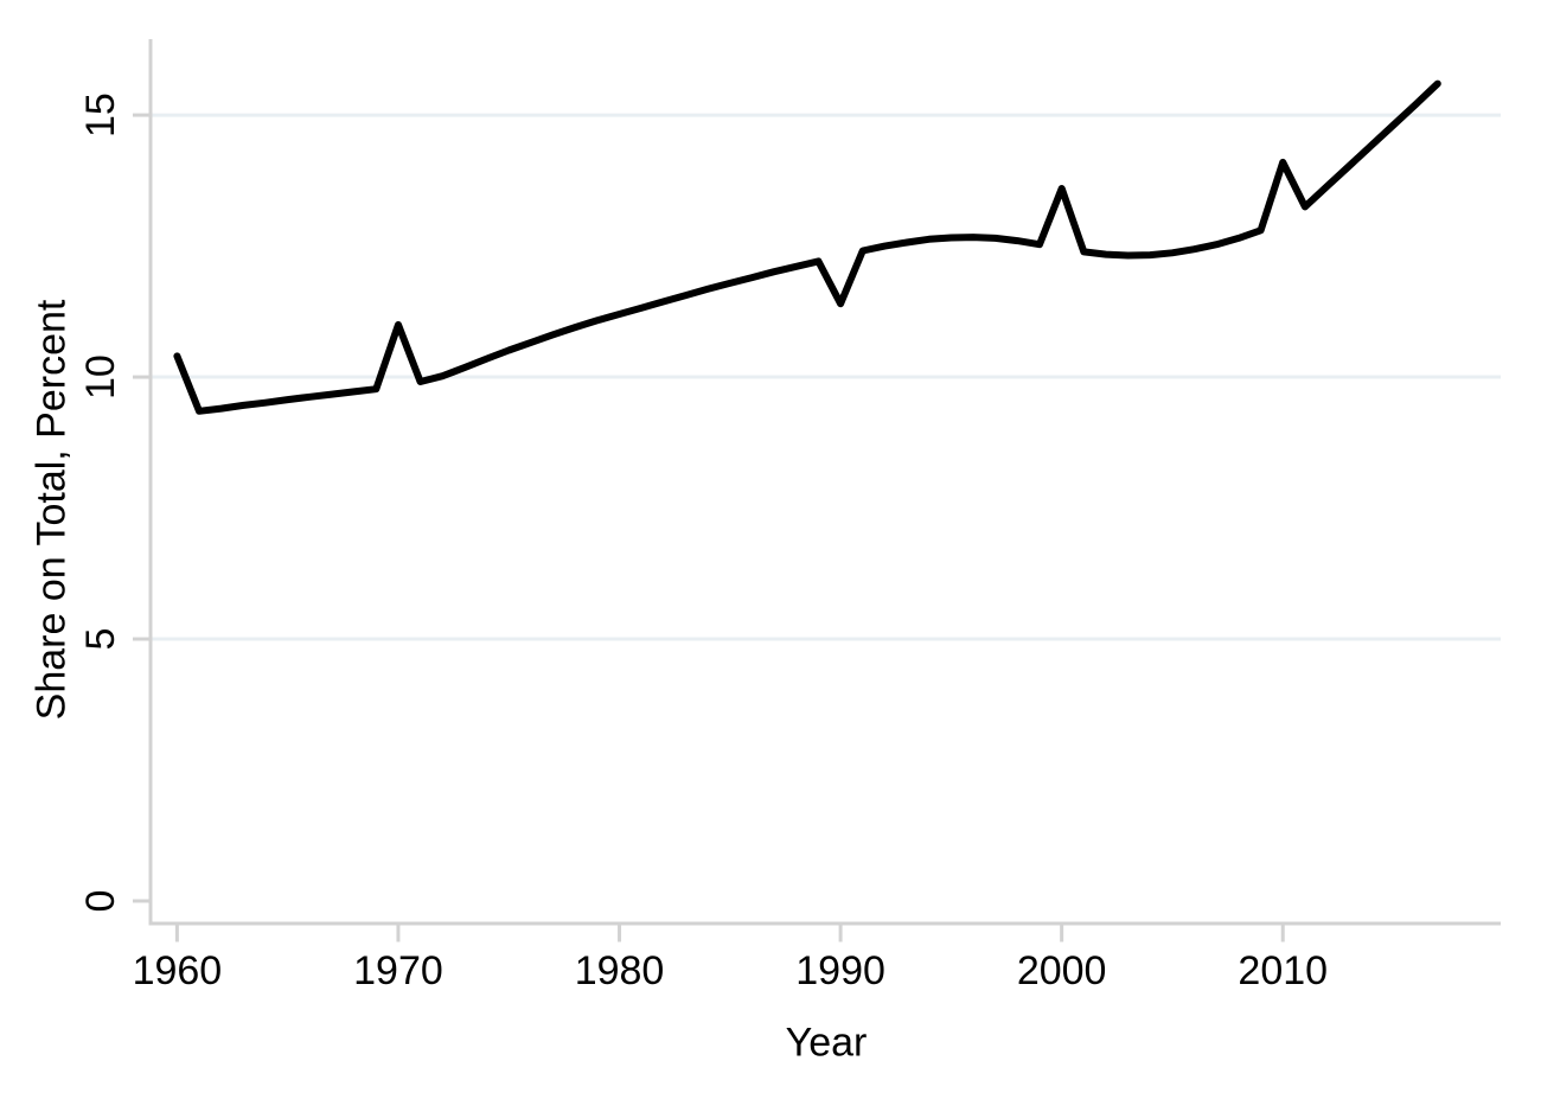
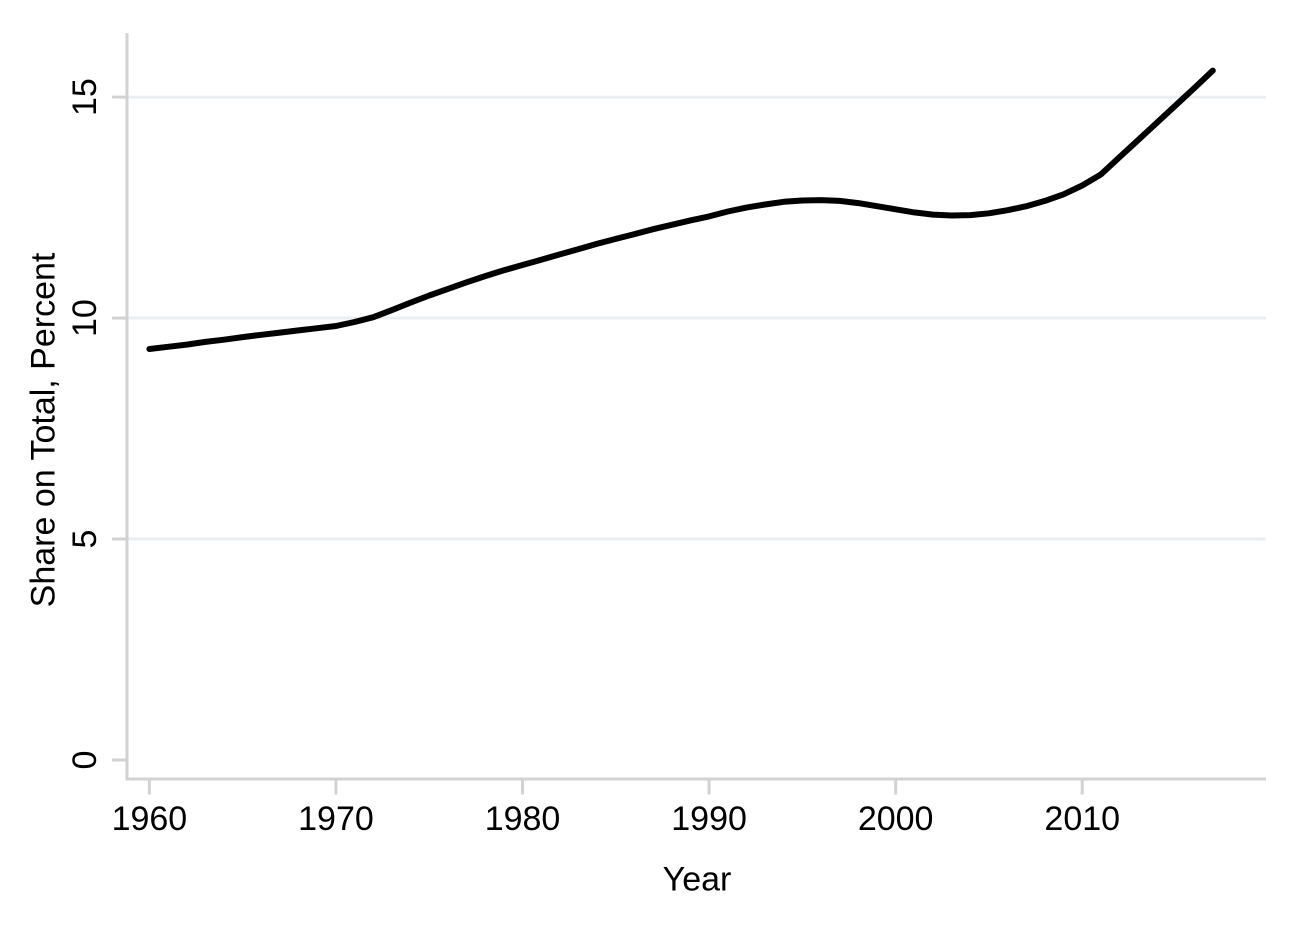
1960: 10.4 -> 9.3
1970: 11.0 -> 9.8
1990: 11.4 -> 12.3
2000: 13.6 -> 12.5
2010: 14.1 -> 13.0
